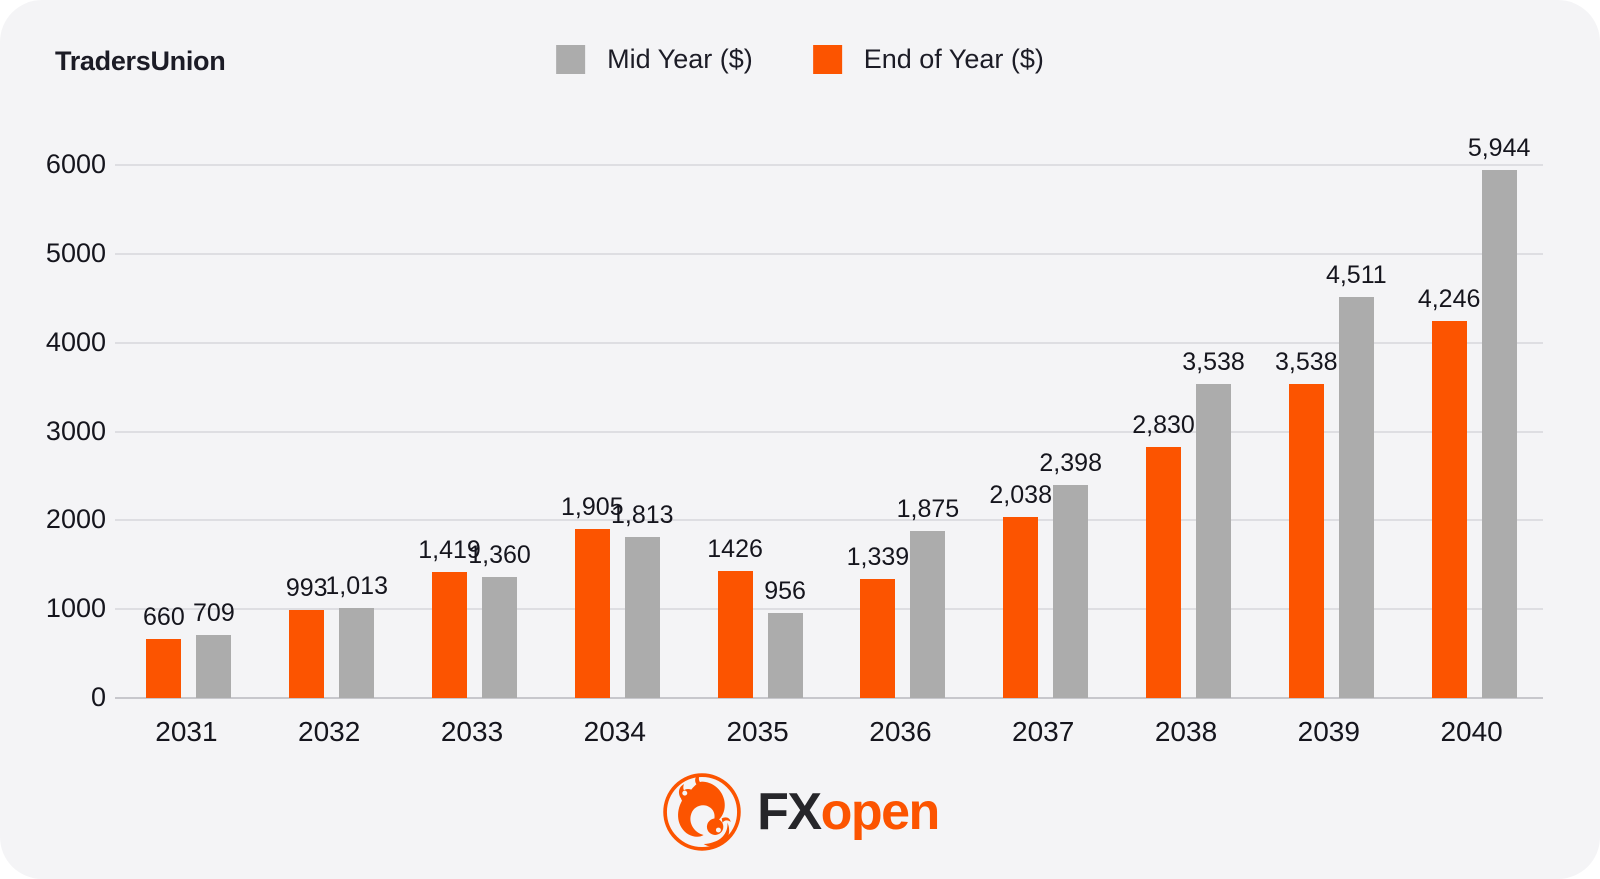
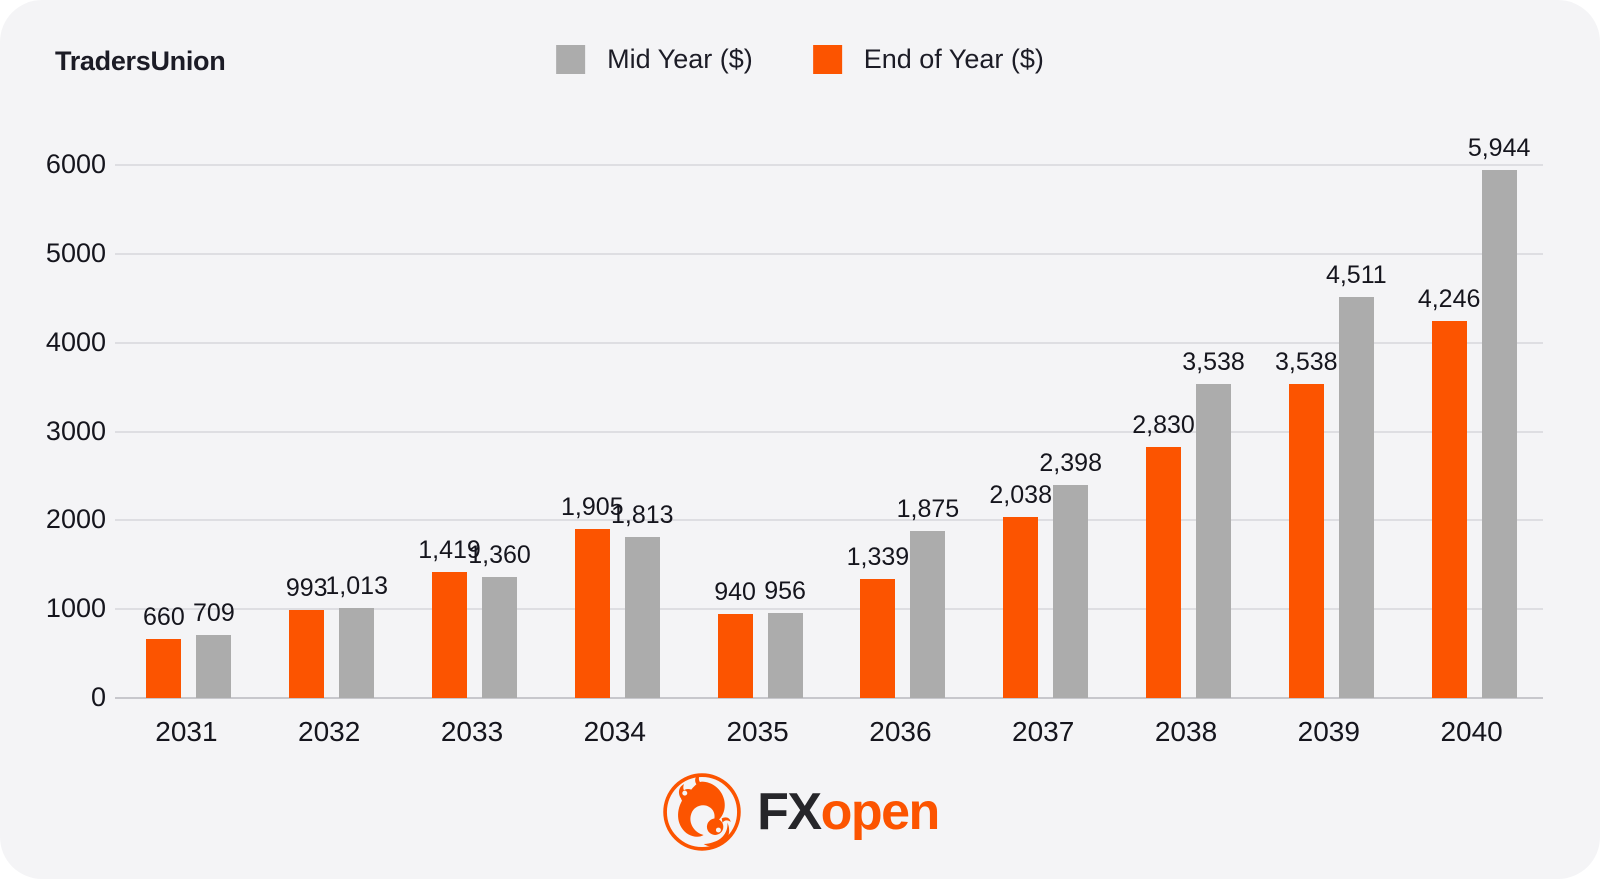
End of Year ($)/2035: 1426 -> 940
